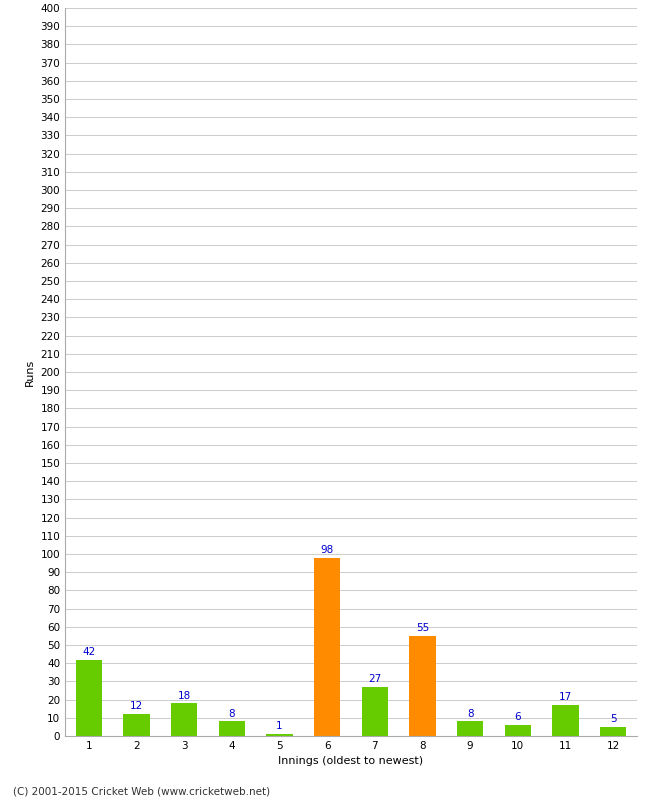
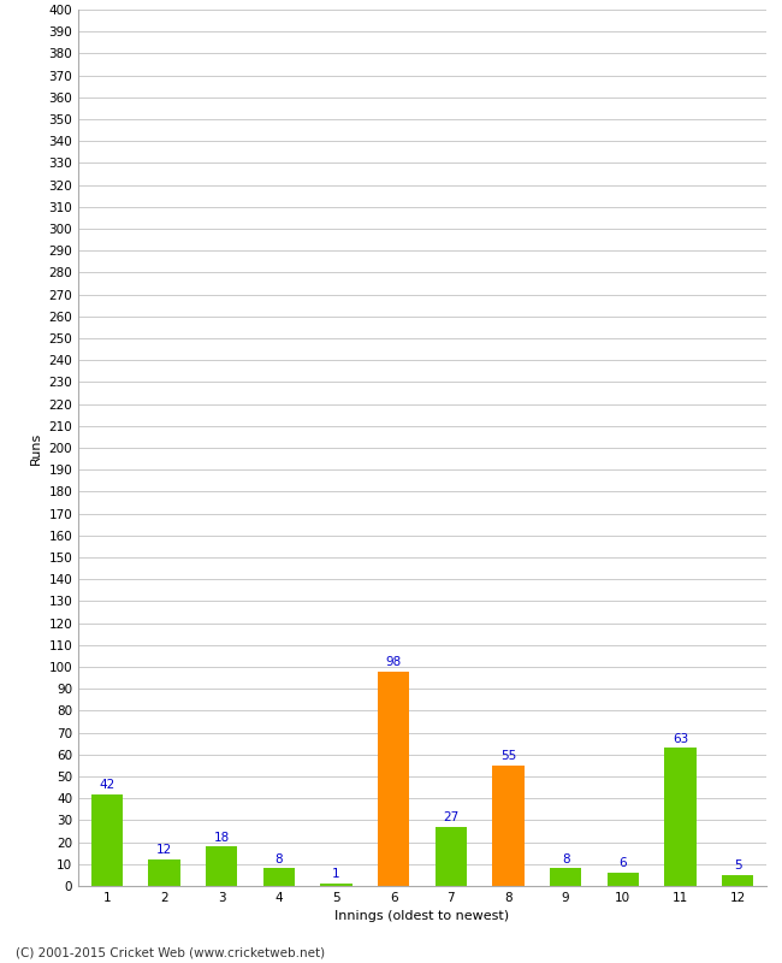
11: 17 -> 63
